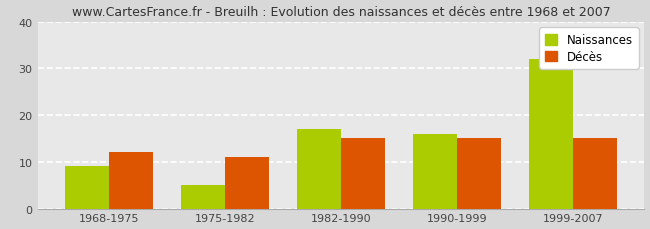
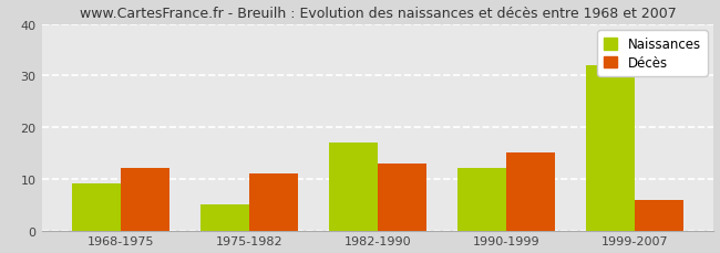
Décès/1982-1990: 15 -> 13
Naissances/1990-1999: 16 -> 12
Décès/1999-2007: 15 -> 6
